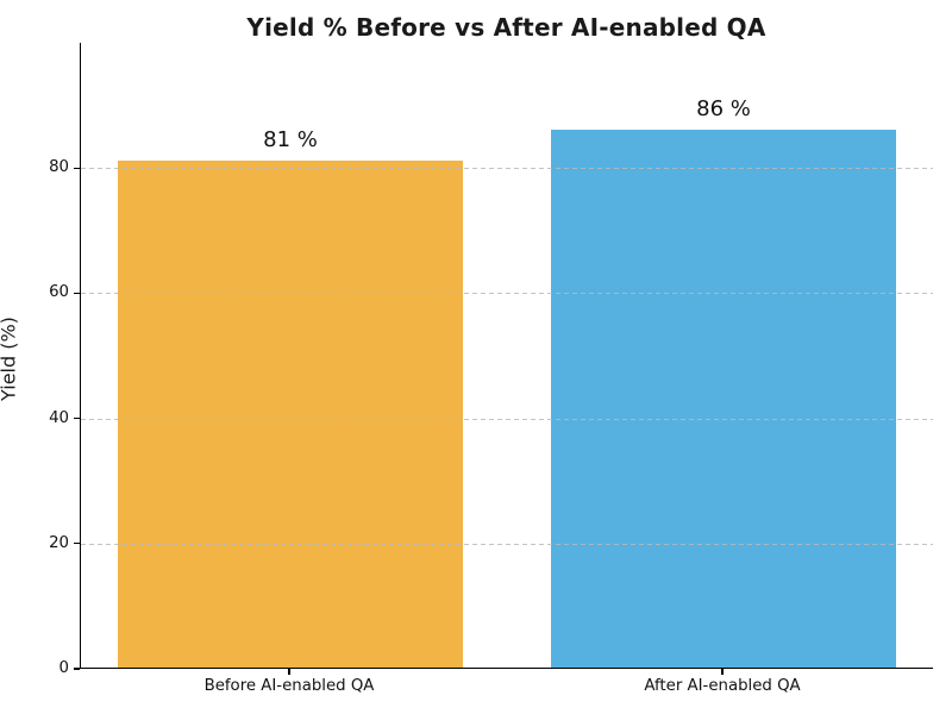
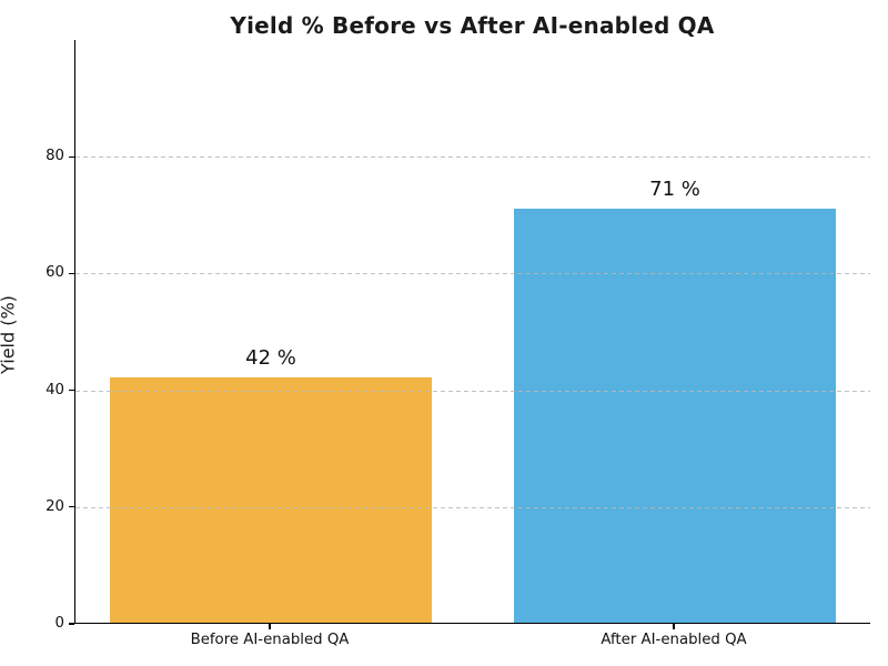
Before AI-enabled QA: 81 -> 42
After AI-enabled QA: 86 -> 71
